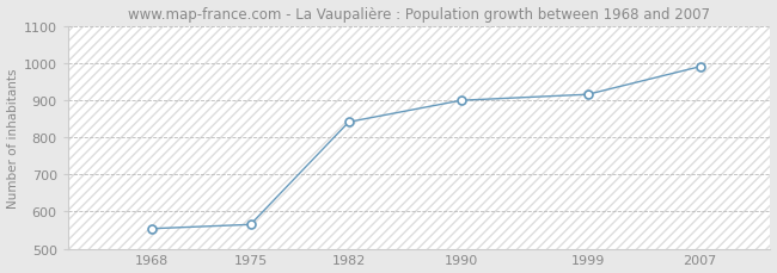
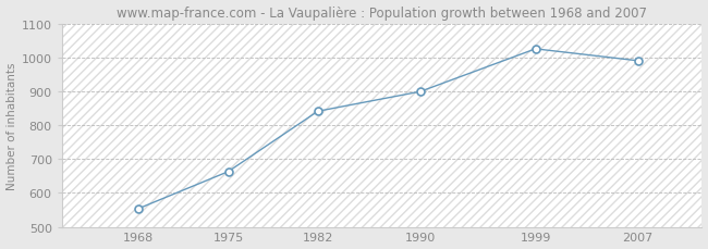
1975: 565 -> 663
1999: 915 -> 1025
